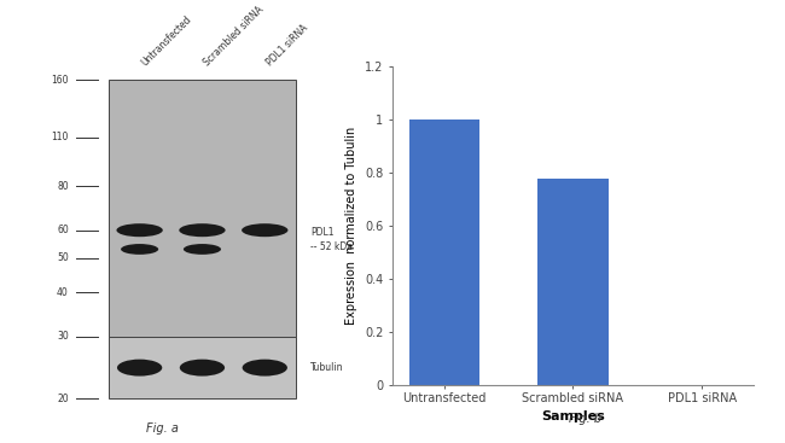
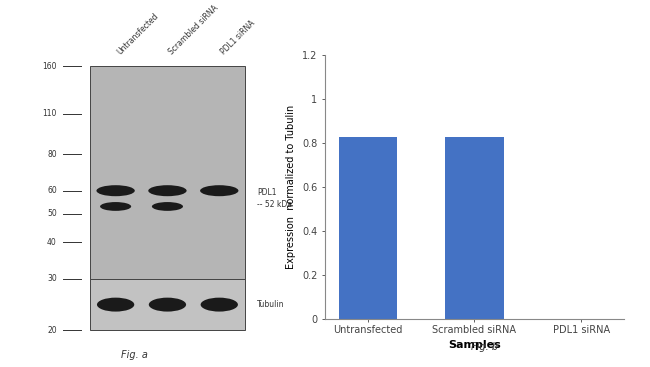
Untransfected: 1.00 -> 0.83
Scrambled siRNA: 0.78 -> 0.83
